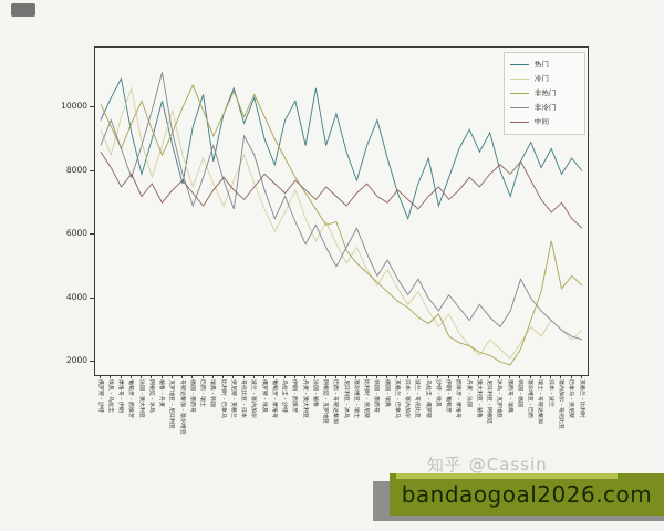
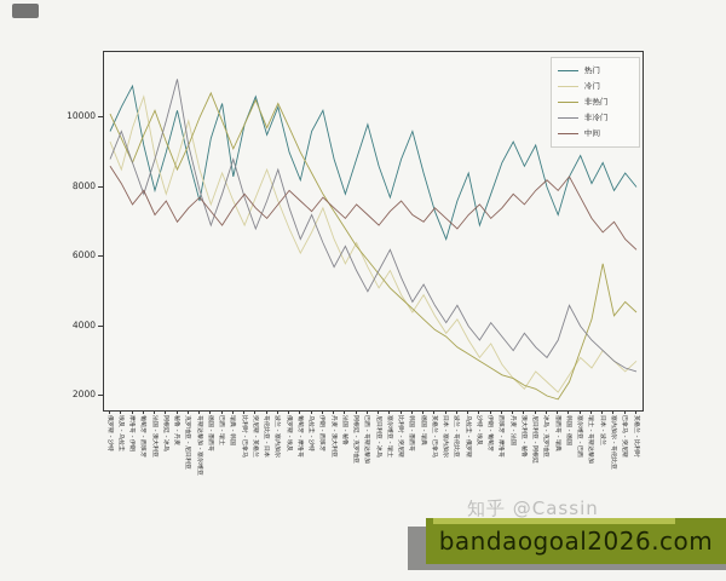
非冷门/哥伦比亚 - 日本: 9100 -> 7600
热门/法国 - 秘鲁: 10600 -> 7800
非热门/巴西 - 哥斯达黎加: 6400 -> 5900
非热门/沙特 - 埃及: 3500 -> 3000
